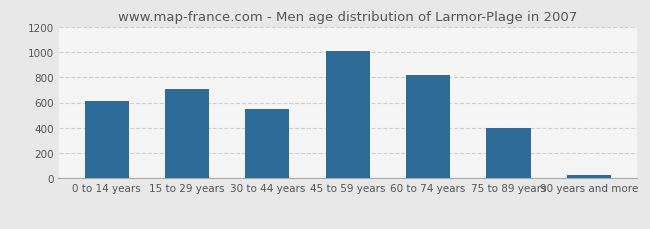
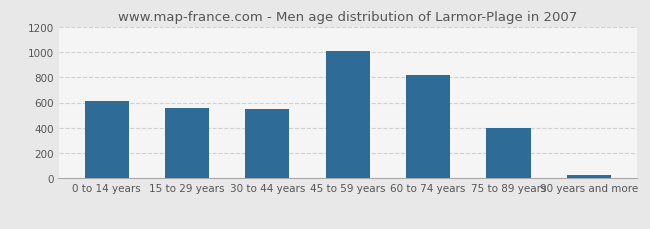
15 to 29 years: 710 -> 560
